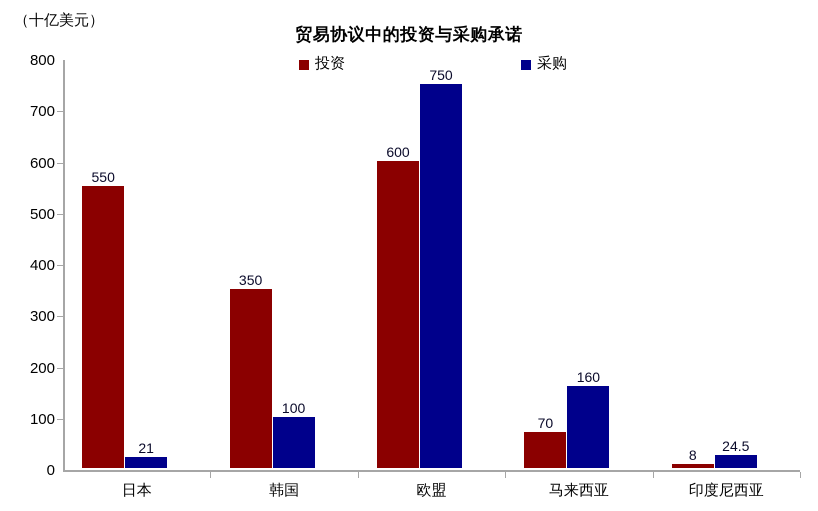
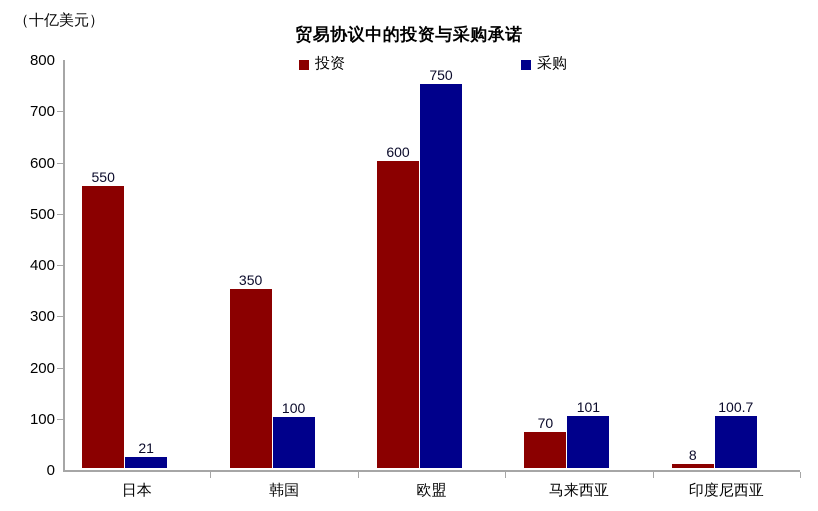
采购/马来西亚: 160 -> 101
采购/印度尼西亚: 24.5 -> 100.7
